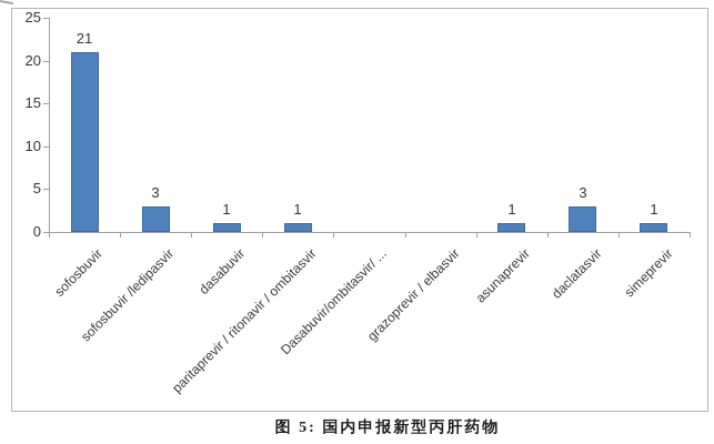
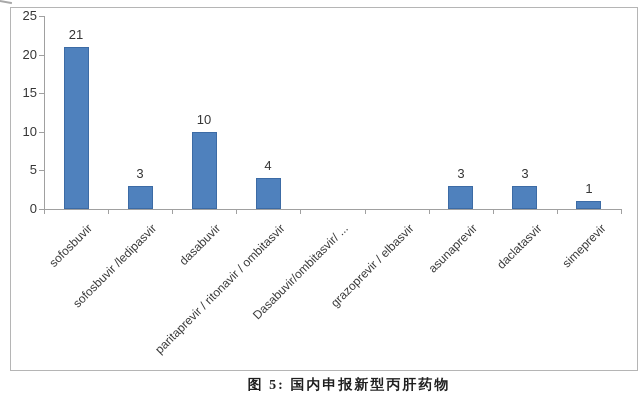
dasabuvir: 1 -> 10
paritaprevir / ritonavir / ombitasvir: 1 -> 4
asunaprevir: 1 -> 3
